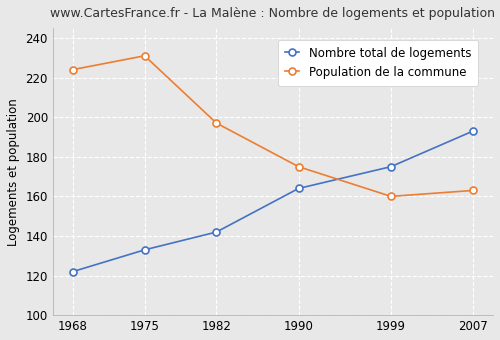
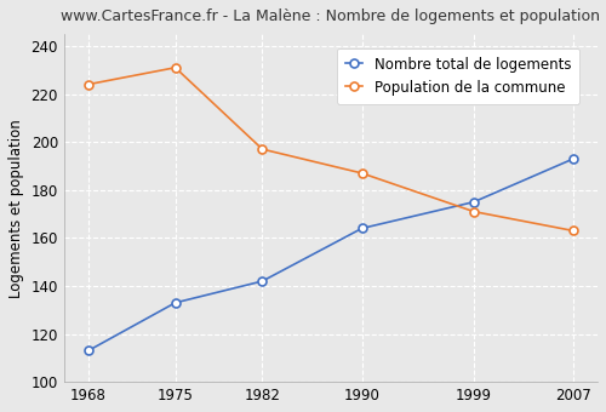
Nombre total de logements/1968: 122 -> 113
Population de la commune/1990: 175 -> 187
Population de la commune/1999: 160 -> 171
